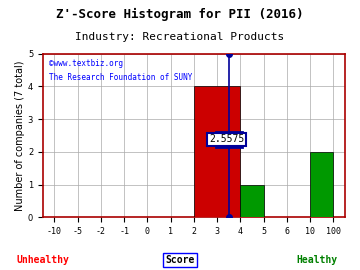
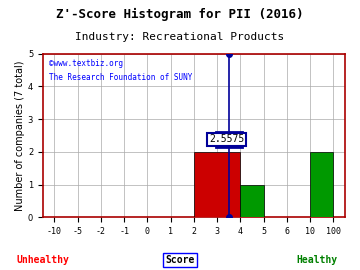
3: 4 -> 2
